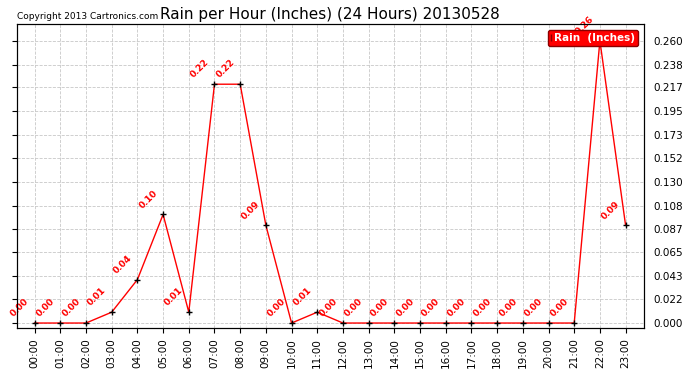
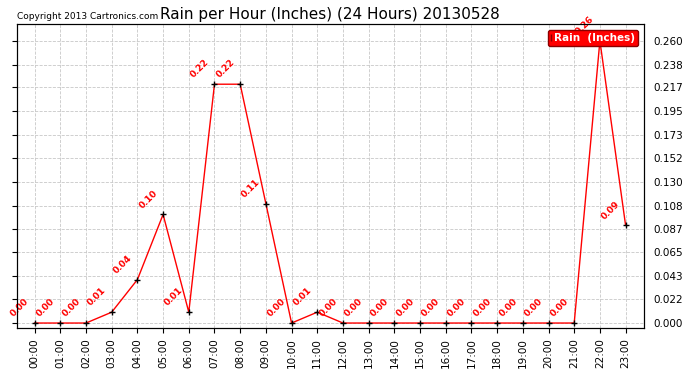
09:00: 0.09 -> 0.11
